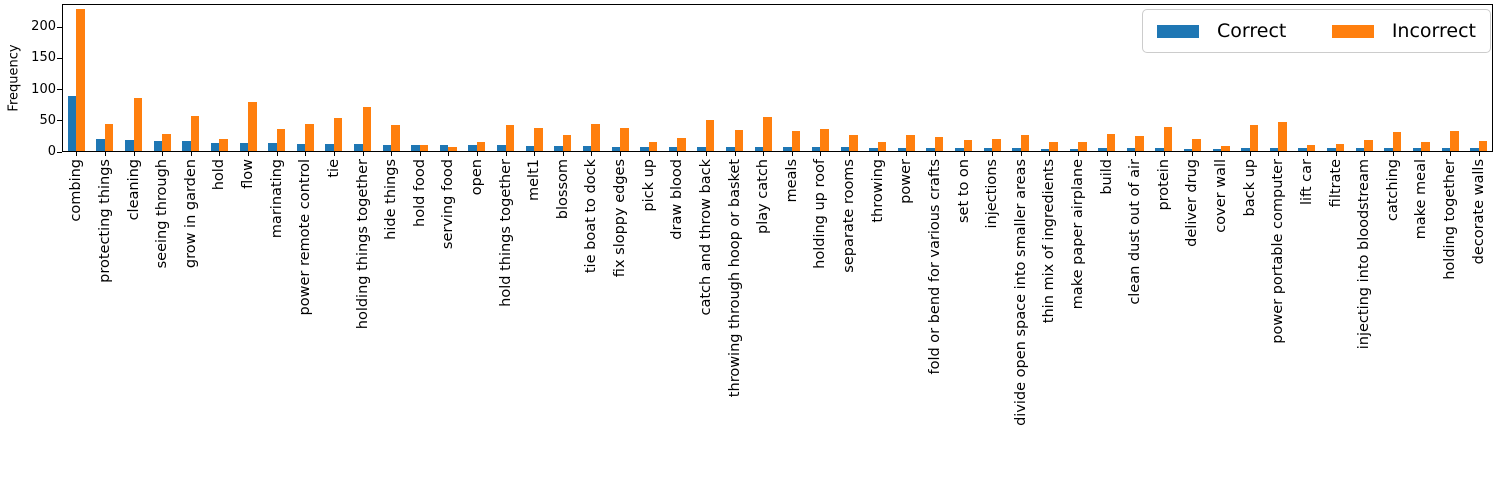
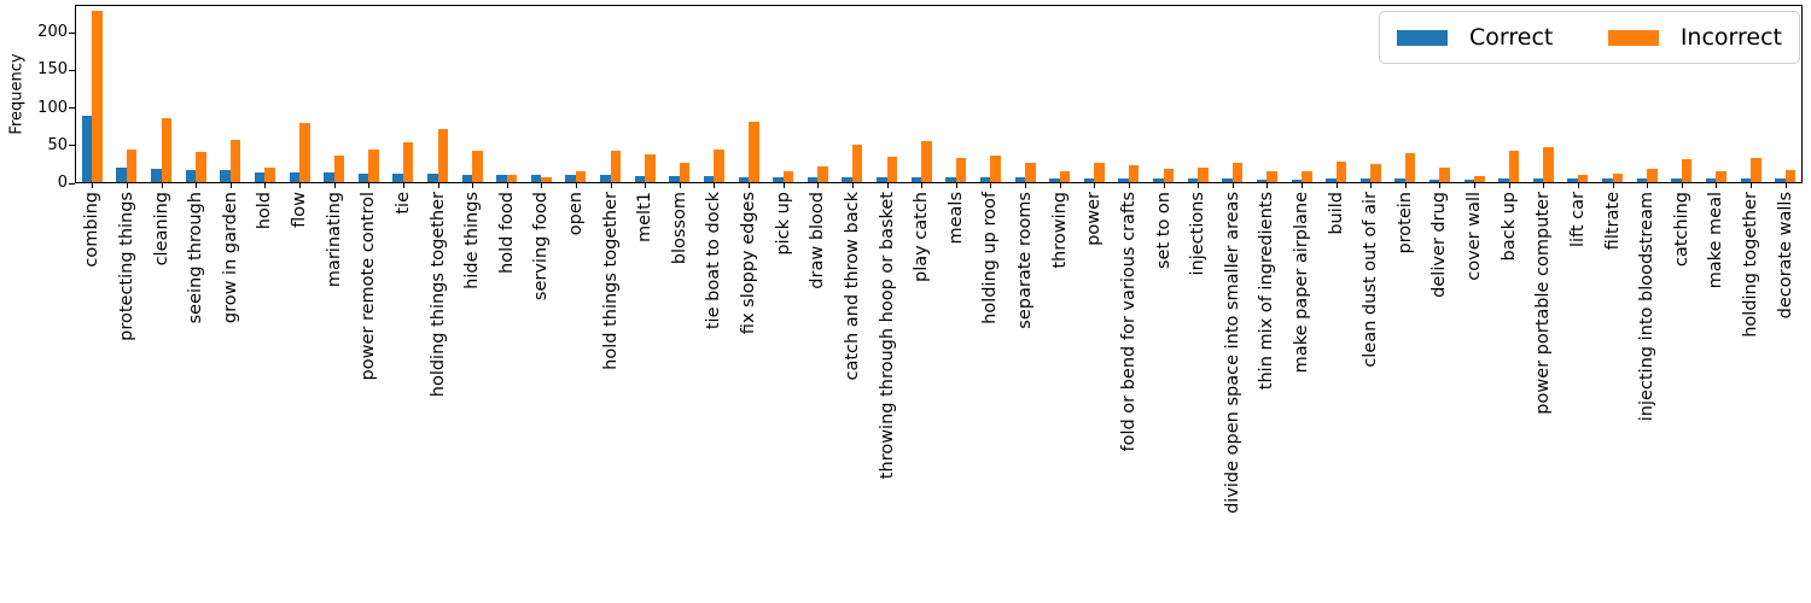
Incorrect/seeing through: 30 -> 40
Incorrect/fix sloppy edges: 40 -> 80
